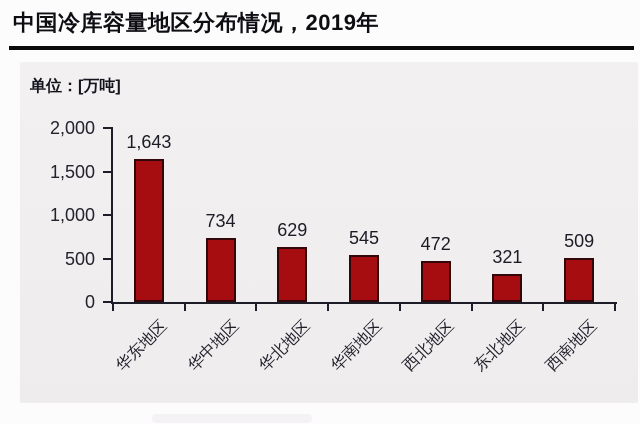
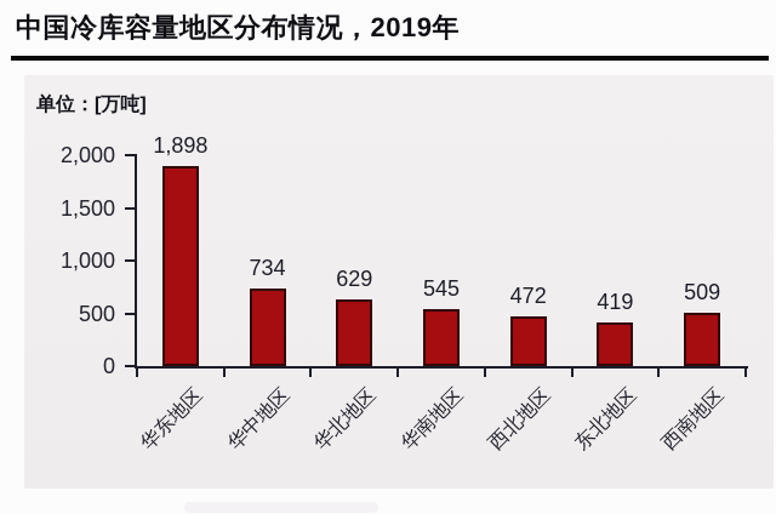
华东地区: 1,643 -> 1,898
东北地区: 321 -> 419
